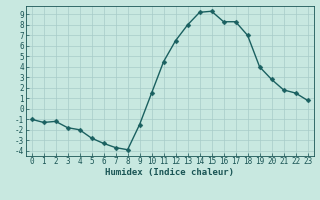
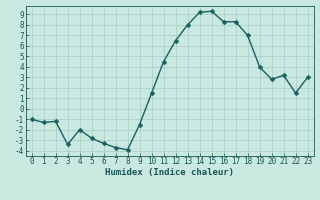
3: -1.8 -> -3.4
21: 1.8 -> 3.2
23: 0.8 -> 3.0
